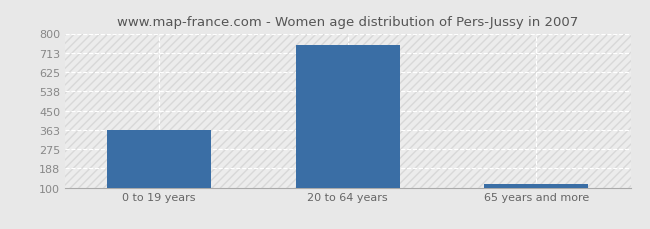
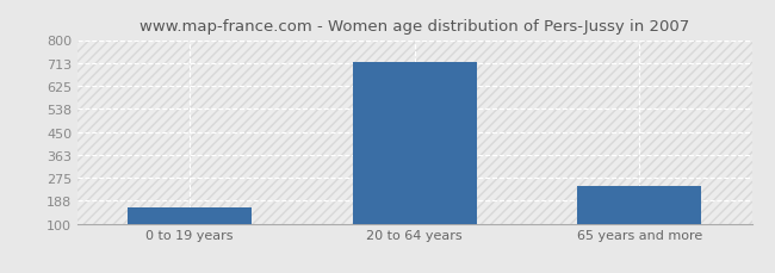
0 to 19 years: 363 -> 160
20 to 64 years: 750 -> 715
65 years and more: 115 -> 245
